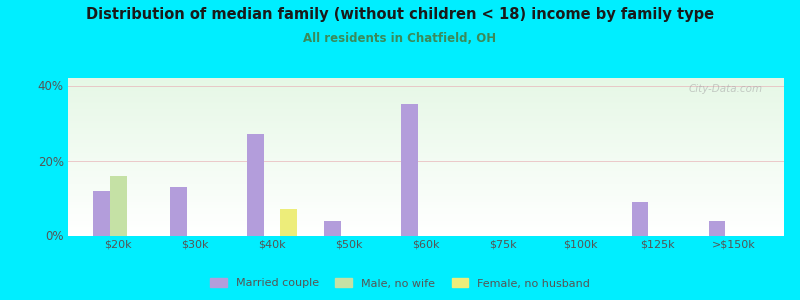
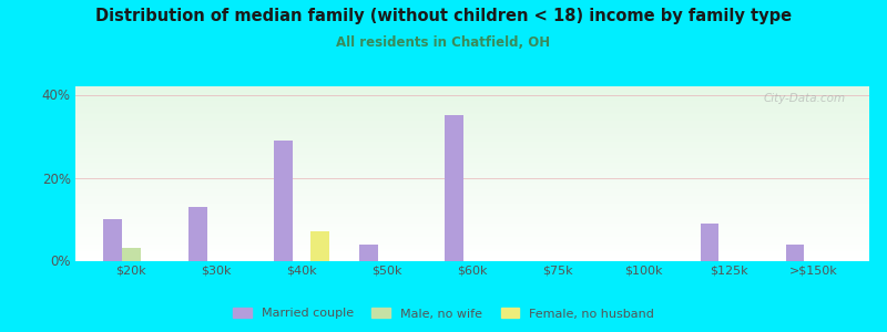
Married couple/$20k: 12% -> 10%
Male, no wife/$20k: 16% -> 3%
Married couple/$40k: 27% -> 29%
